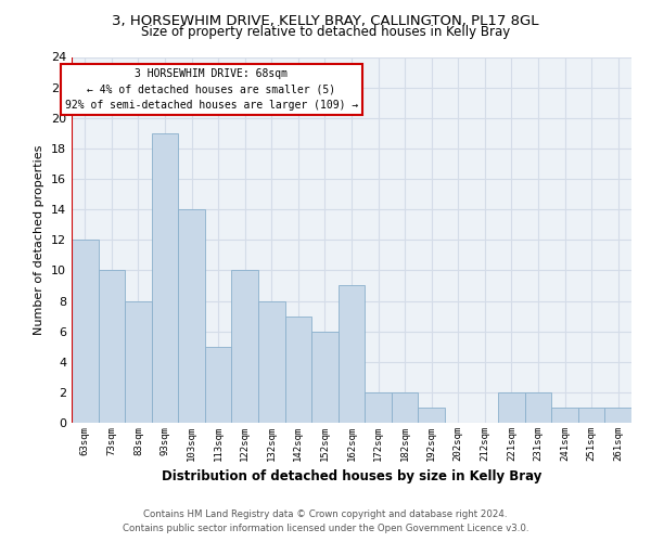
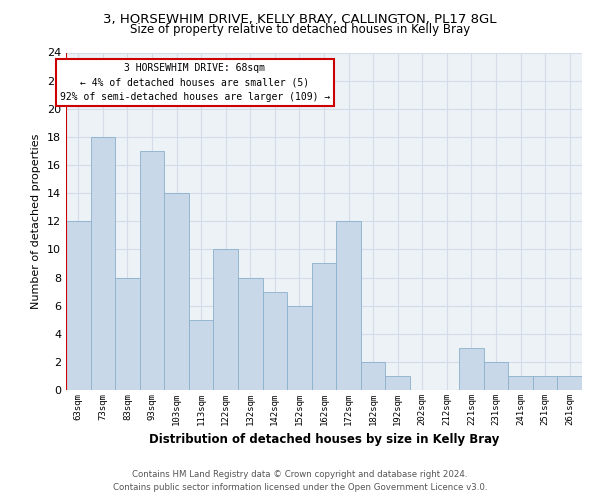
73sqm: 10 -> 18
93sqm: 19 -> 17
172sqm: 2 -> 12
221sqm: 2 -> 3
